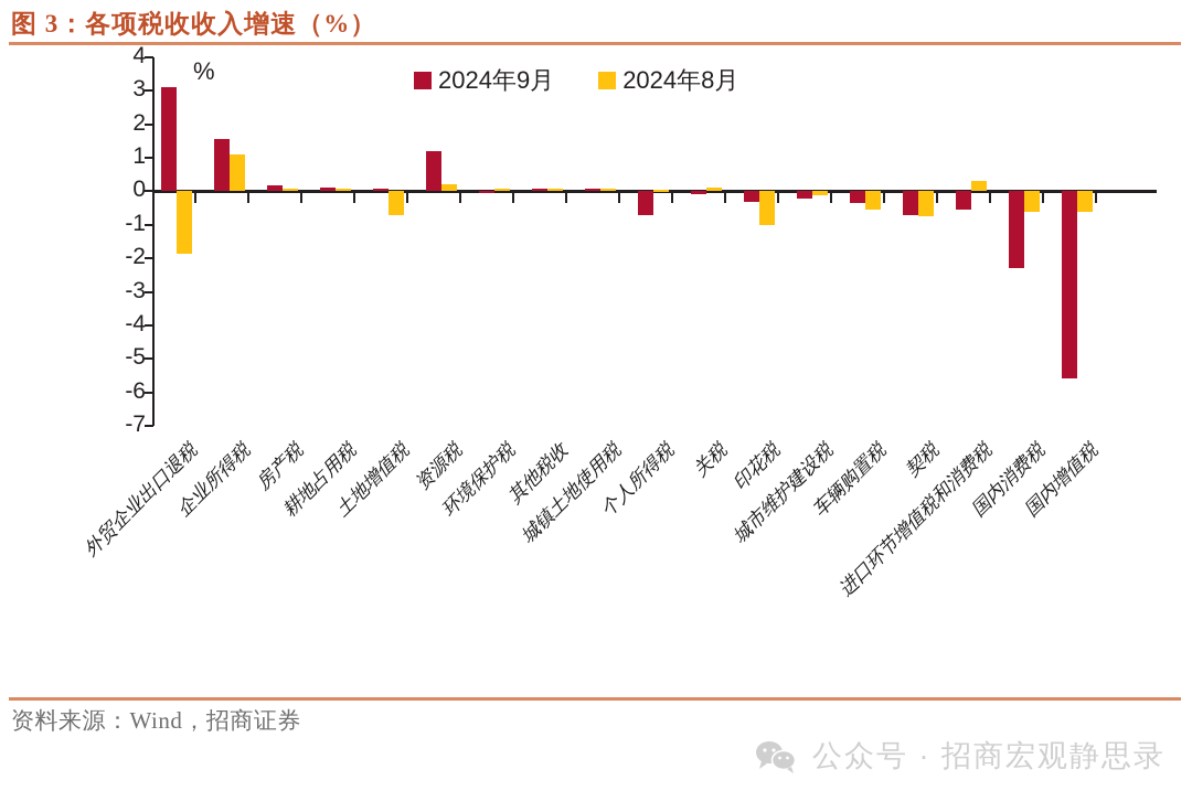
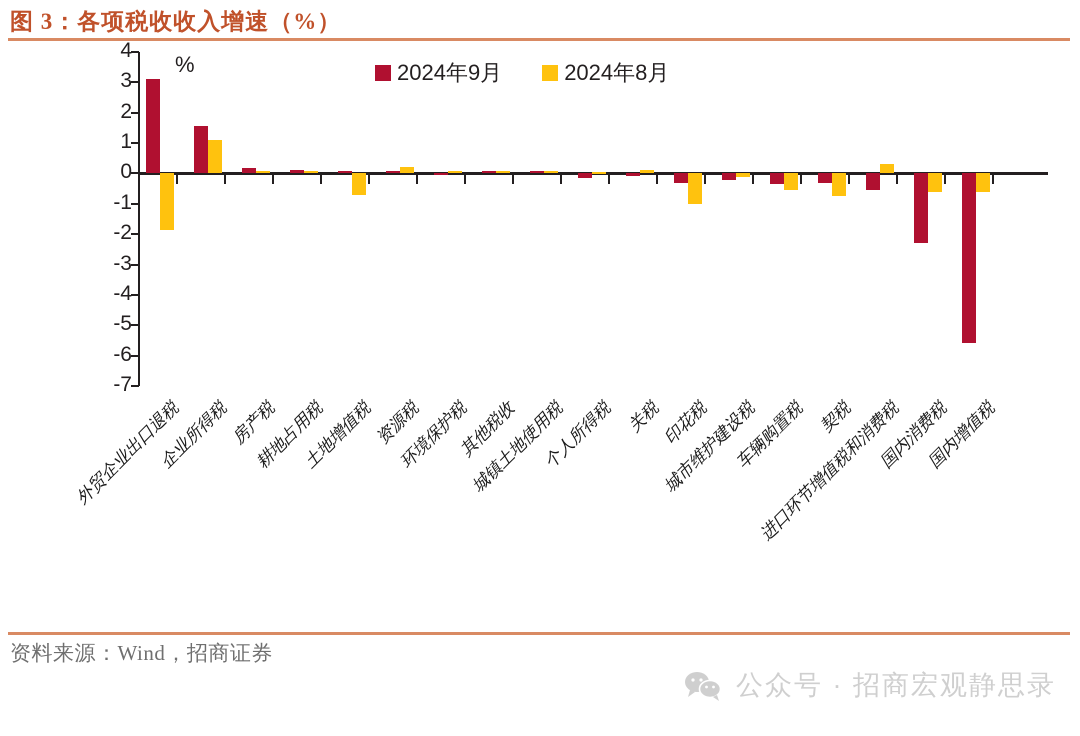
2024年9月/资源税: 1.2 -> 0.1
2024年9月/个人所得税: -0.7 -> -0.1
2024年9月/契税: -0.7 -> -0.3
